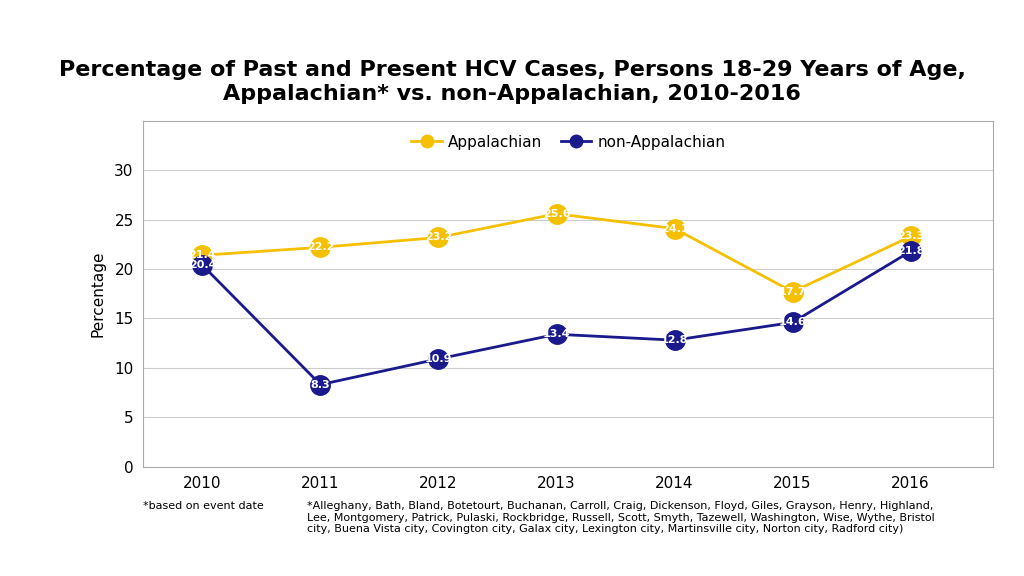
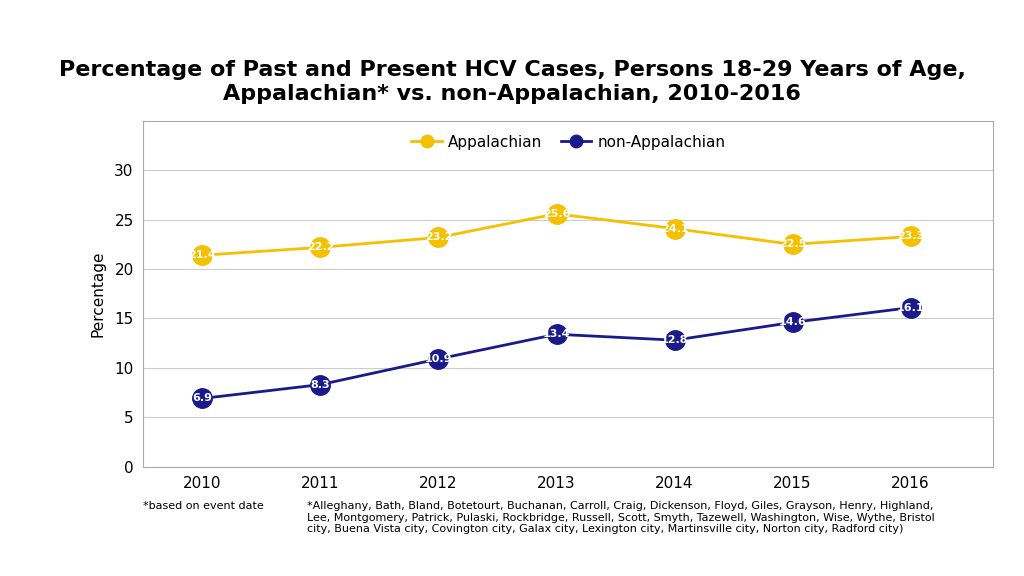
non-Appalachian/2010: 20.4 -> 6.9
Appalachian/2015: 17.7 -> 22.5
non-Appalachian/2016: 21.8 -> 16.1
